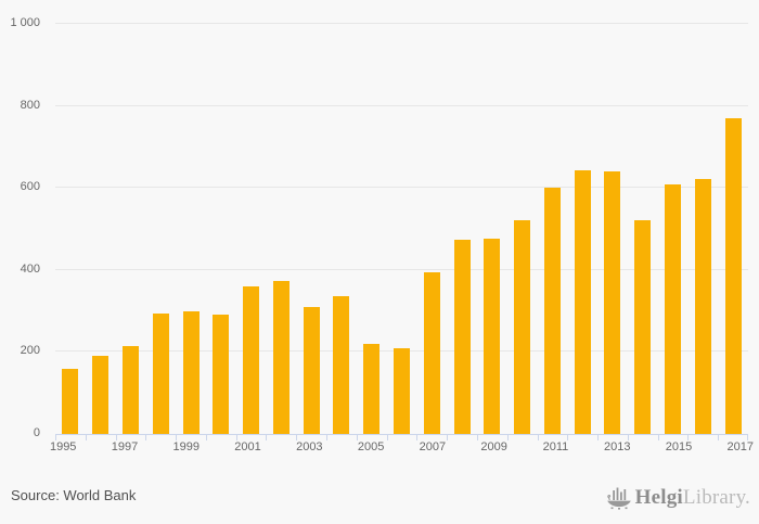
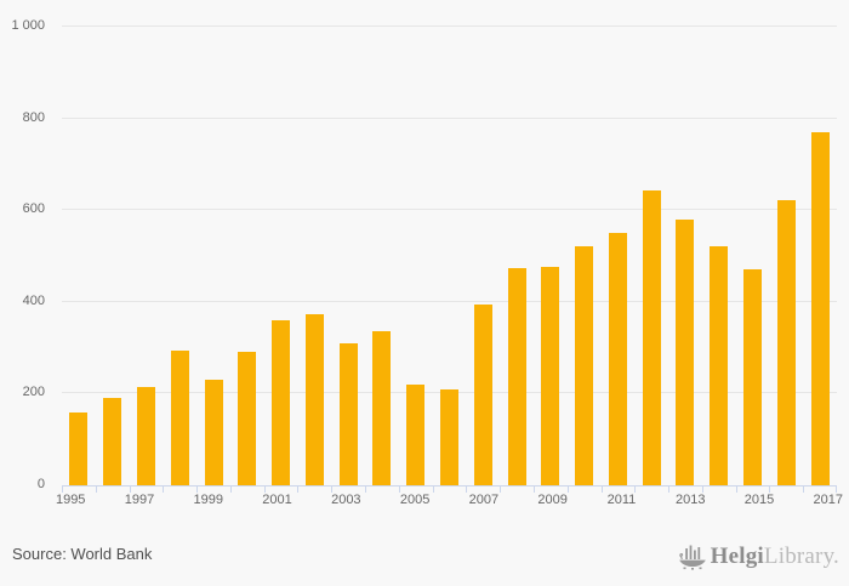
1999: 300 -> 230
2011: 600 -> 550
2013: 640 -> 580
2015: 610 -> 470
